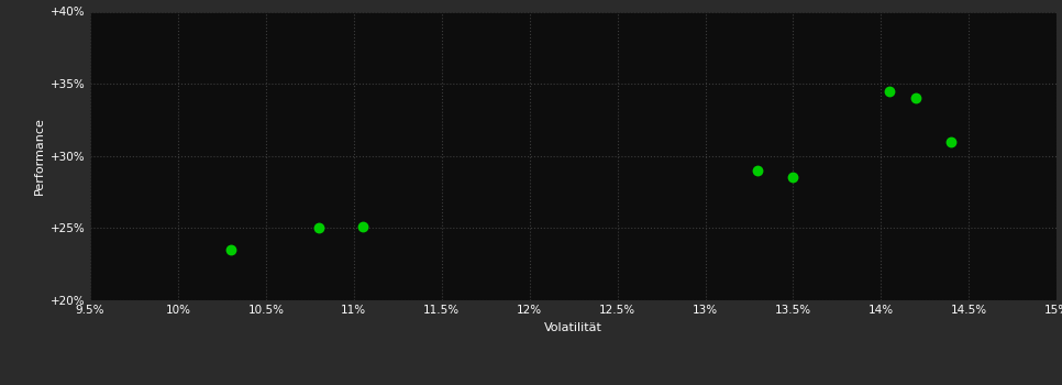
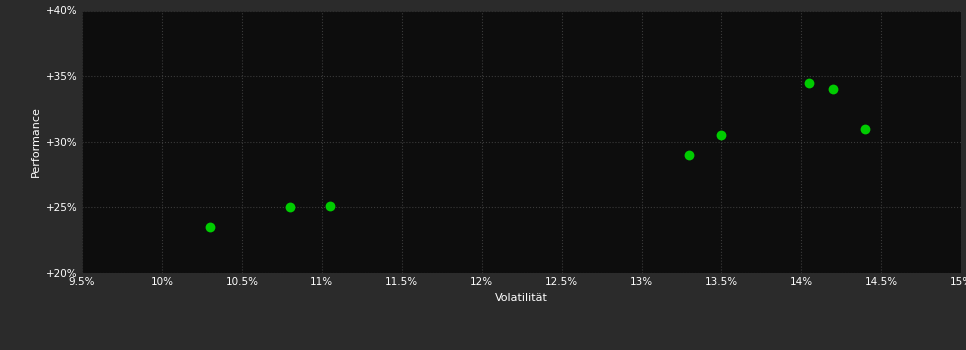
13.5%: 28.5% -> 30.5%
